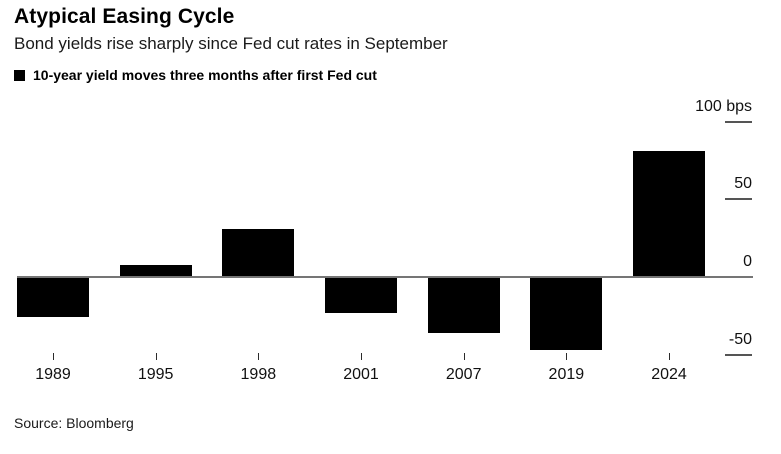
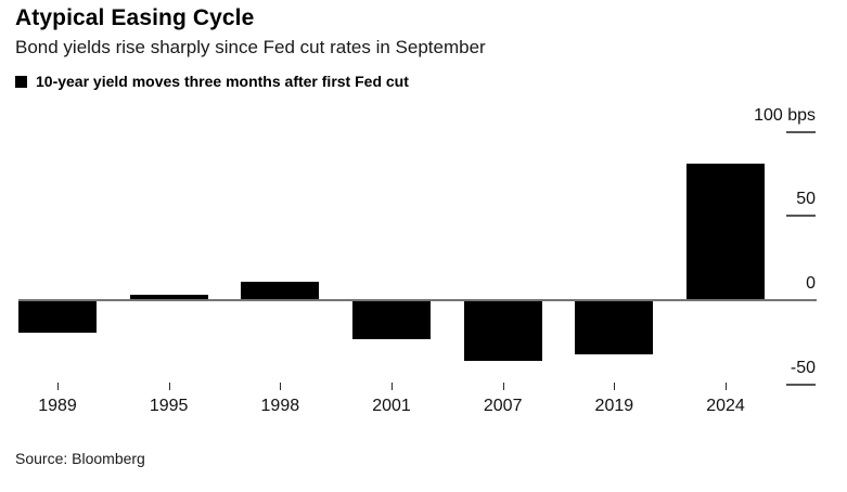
1989: -26 -> -19
1995: 8 -> 3
1998: 31 -> 11
2019: -47 -> -32
